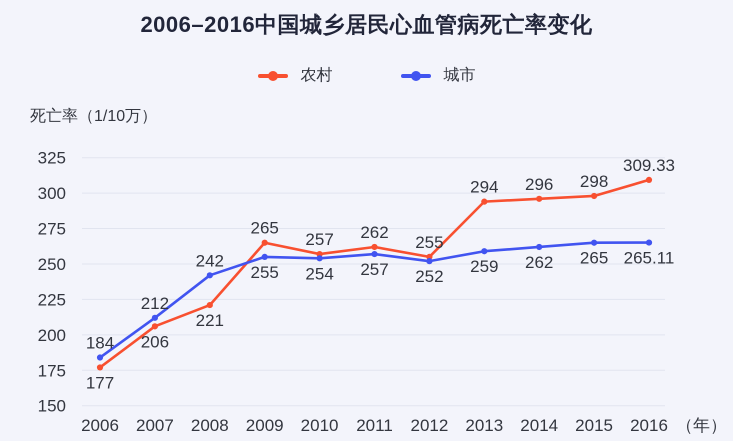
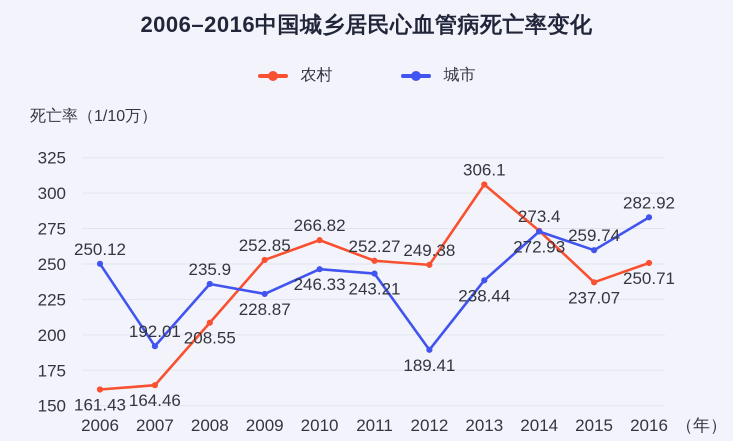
农村/2006: 177 -> 161.43
城市/2006: 184 -> 250.12
农村/2007: 206 -> 164.46
城市/2007: 212 -> 192.01
农村/2008: 221 -> 208.55
城市/2008: 242 -> 235.9
农村/2009: 265 -> 252.85
城市/2009: 255 -> 228.87
农村/2010: 257 -> 266.82
城市/2010: 254 -> 246.33
农村/2011: 262 -> 252.27
城市/2011: 257 -> 243.21
农村/2012: 255 -> 249.38
城市/2012: 252 -> 189.41
农村/2013: 294 -> 306.1
城市/2013: 259 -> 238.44
农村/2014: 296 -> 273.4
城市/2014: 262 -> 272.93
农村/2015: 298 -> 237.07
城市/2015: 265 -> 259.74
农村/2016: 309.33 -> 250.71
城市/2016: 265.11 -> 282.92
